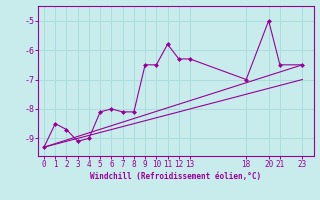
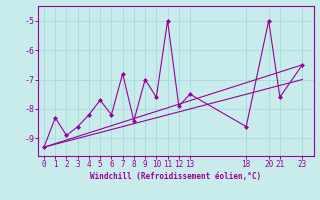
1: -8.5 -> -8.3
2: -8.7 -> -8.9
3: -9.1 -> -8.6
4: -9.0 -> -8.2
5: -8.1 -> -7.7
6: -8.0 -> -8.2
7: -8.1 -> -6.8
8: -8.1 -> -8.4
9: -6.5 -> -7.0
10: -6.5 -> -7.6
11: -5.8 -> -5.0
12: -6.3 -> -7.9
13: -6.3 -> -7.5
18: -7.0 -> -8.6
21: -6.5 -> -7.6
